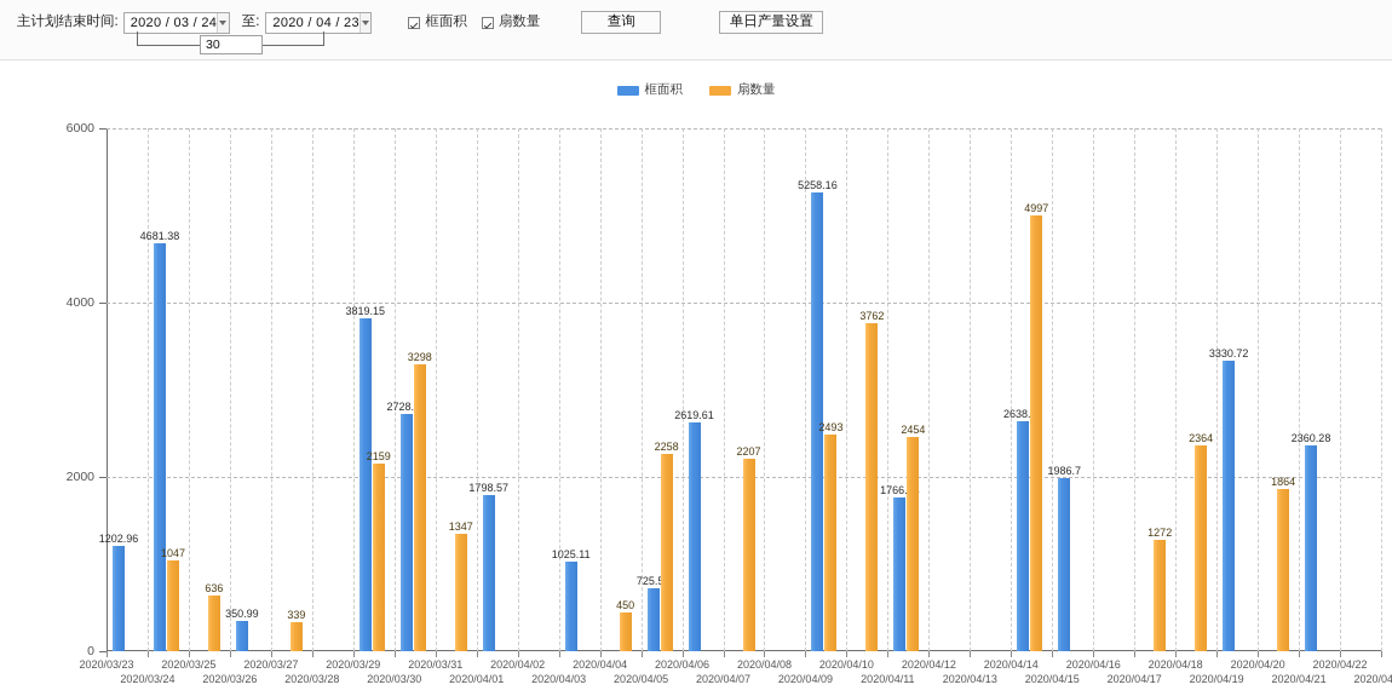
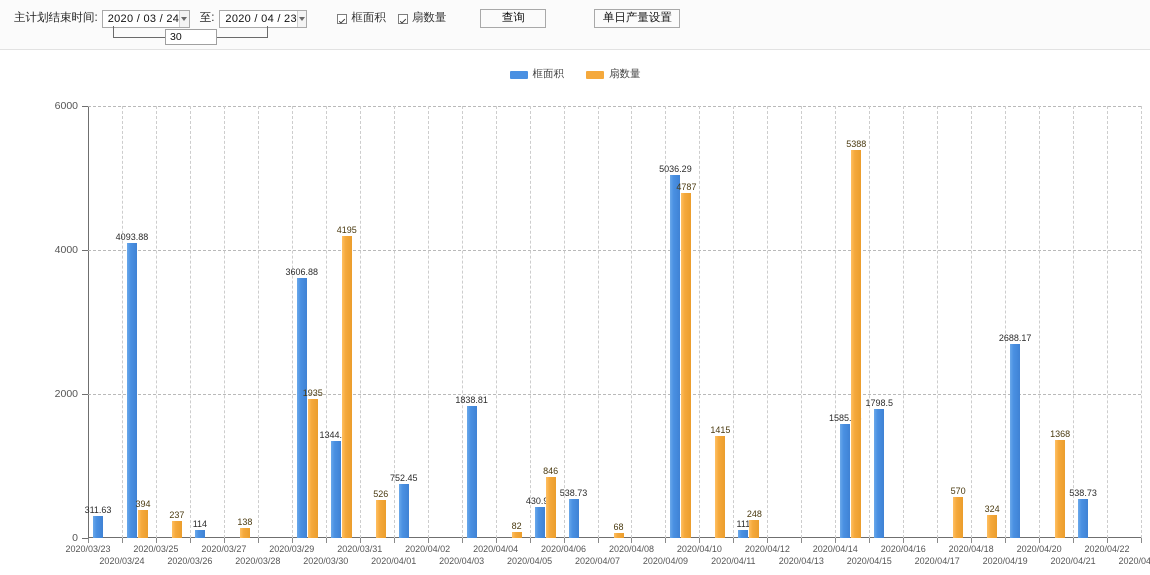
框面积/2020/03/23: 1202.96 -> 311.63
框面积/2020/03/24: 4681.38 -> 4093.88
扇数量/2020/03/24: 1047 -> 394
扇数量/2020/03/25: 636 -> 237
框面积/2020/03/26: 350.99 -> 114
扇数量/2020/03/27: 339 -> 138
框面积/2020/03/29: 3819.15 -> 3606.88
扇数量/2020/03/29: 2159 -> 1935
框面积/2020/03/30: 2728.01 -> 1344.95
扇数量/2020/03/30: 3298 -> 4195
扇数量/2020/03/31: 1347 -> 526
框面积/2020/04/01: 1798.57 -> 752.45
框面积/2020/04/03: 1025.11 -> 1838.81
扇数量/2020/04/04: 450 -> 82
框面积/2020/04/05: 725.59 -> 430.98
扇数量/2020/04/05: 2258 -> 846
框面积/2020/04/06: 2619.61 -> 538.73
扇数量/2020/04/07: 2207 -> 68
框面积/2020/04/09: 5258.16 -> 5036.29
扇数量/2020/04/09: 2493 -> 4787
扇数量/2020/04/10: 3762 -> 1415
框面积/2020/04/11: 1766.94 -> 111
扇数量/2020/04/11: 2454 -> 248
框面积/2020/04/14: 2638.83 -> 1585.96
扇数量/2020/04/14: 4997 -> 5388
框面积/2020/04/15: 1986.7 -> 1798.5
扇数量/2020/04/17: 1272 -> 570
扇数量/2020/04/18: 2364 -> 324
框面积/2020/04/19: 3330.72 -> 2688.17
扇数量/2020/04/20: 1864 -> 1368
框面积/2020/04/21: 2360.28 -> 538.73
